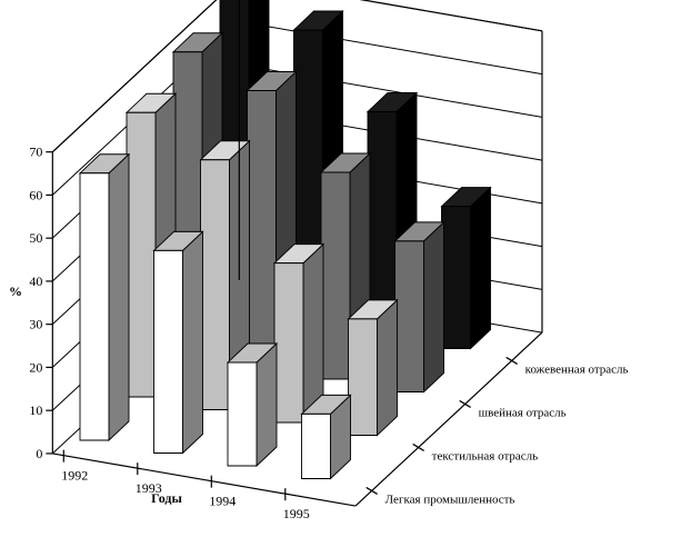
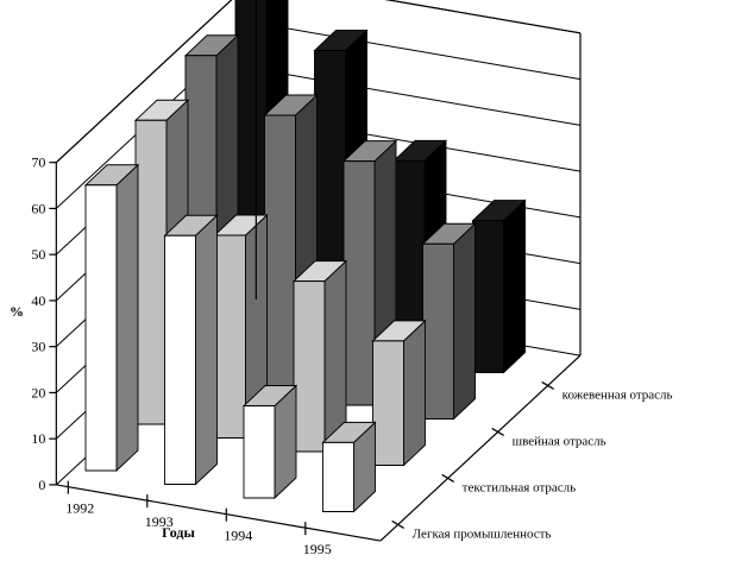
Легкая промышленность/1993: 47 -> 54
текстильная отрасль/1993: 58 -> 44
швейная отрасль/1993: 64 -> 60
кожевенная отрасль/1993: 68 -> 64
Легкая промышленность/1994: 24 -> 20
швейная отрасль/1994: 48 -> 53
кожевенная отрасль/1994: 52 -> 43
швейная отрасль/1995: 35 -> 38
